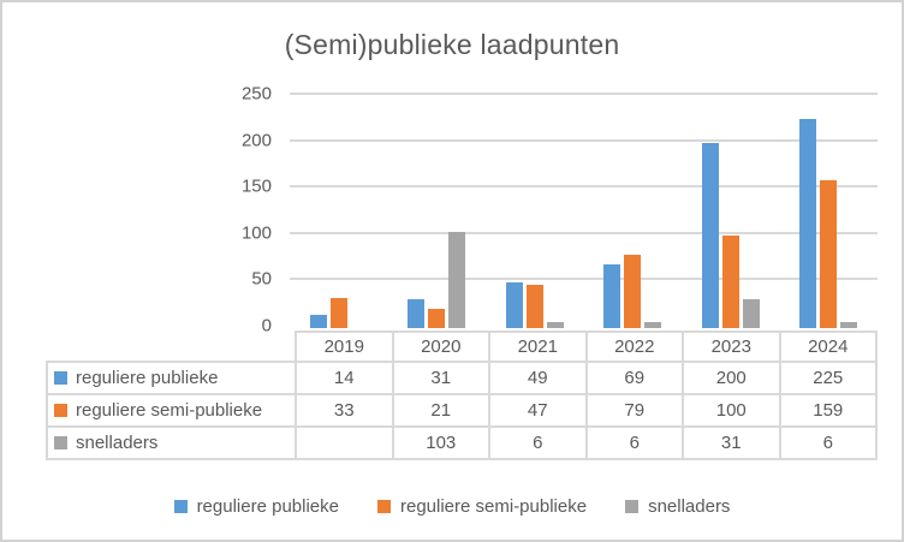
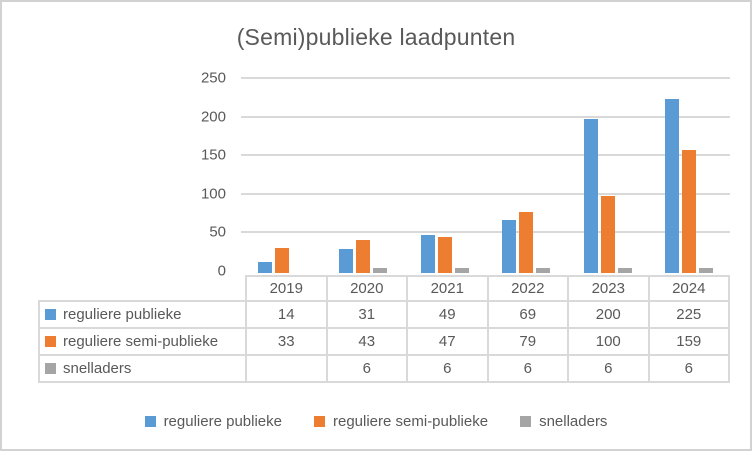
reguliere semi-publieke/2020: 21 -> 43
snelladers/2020: 103 -> 6
snelladers/2023: 31 -> 6
